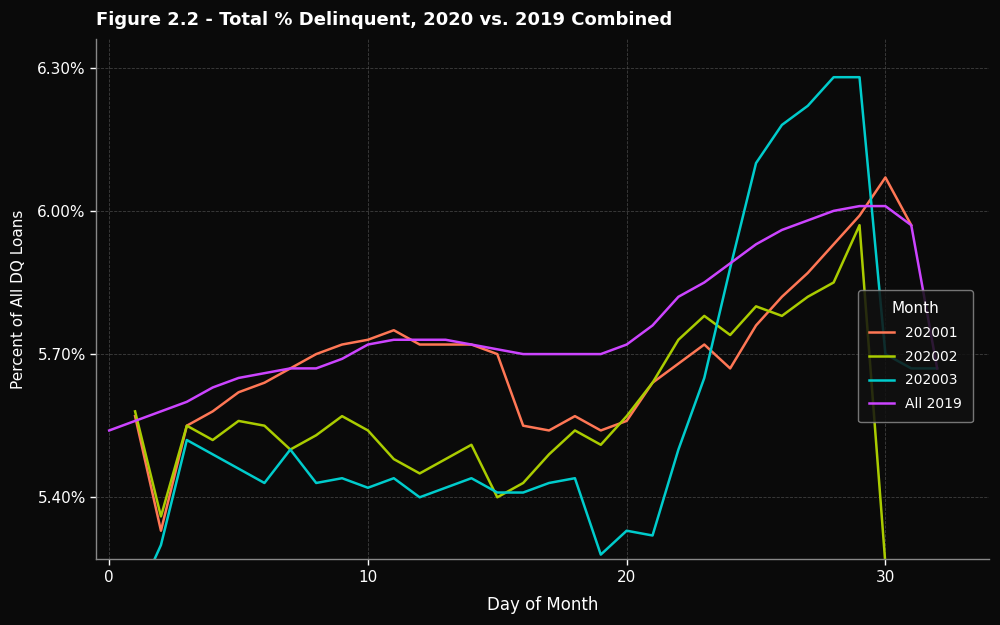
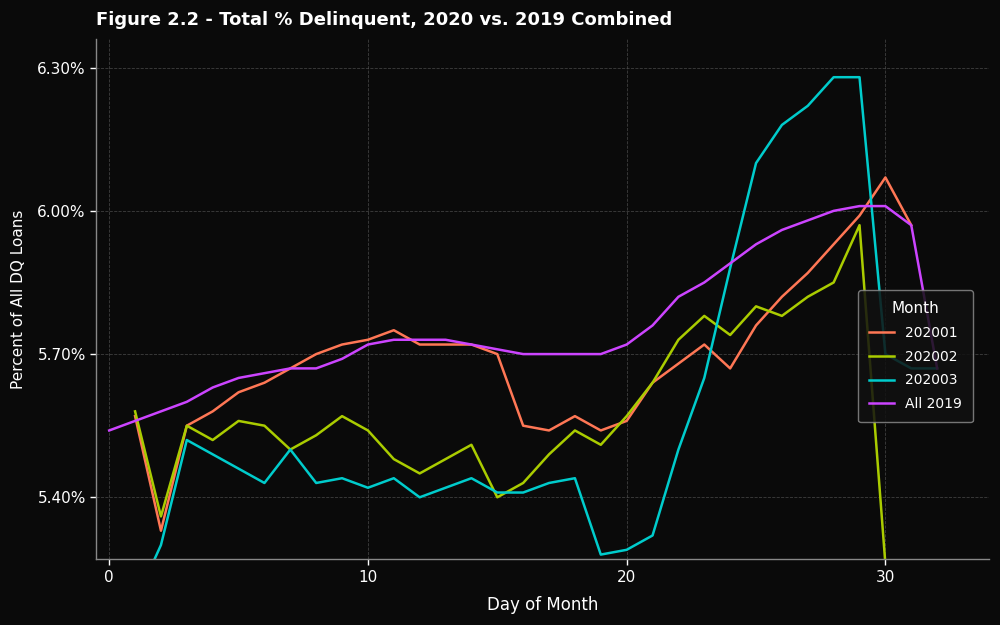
202003/20: 5.33% -> 5.29%
